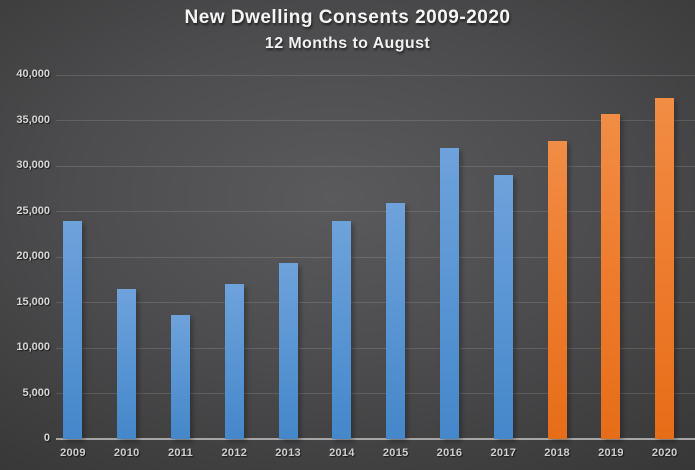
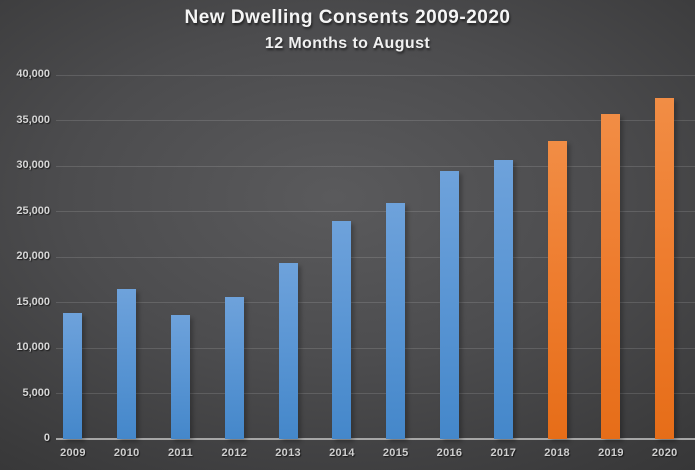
2009: 24000 -> 14000
2012: 17000 -> 16000
2016: 32000 -> 29000
2017: 29000 -> 31000
